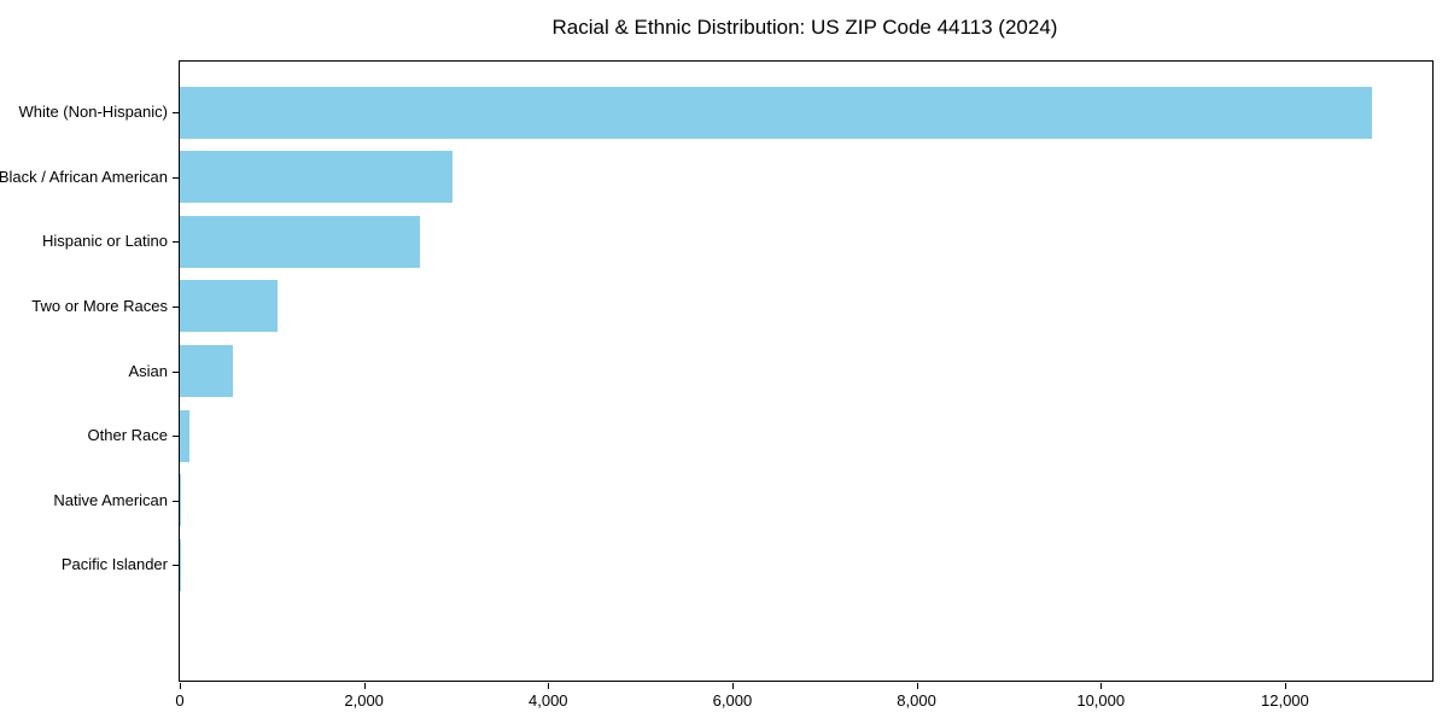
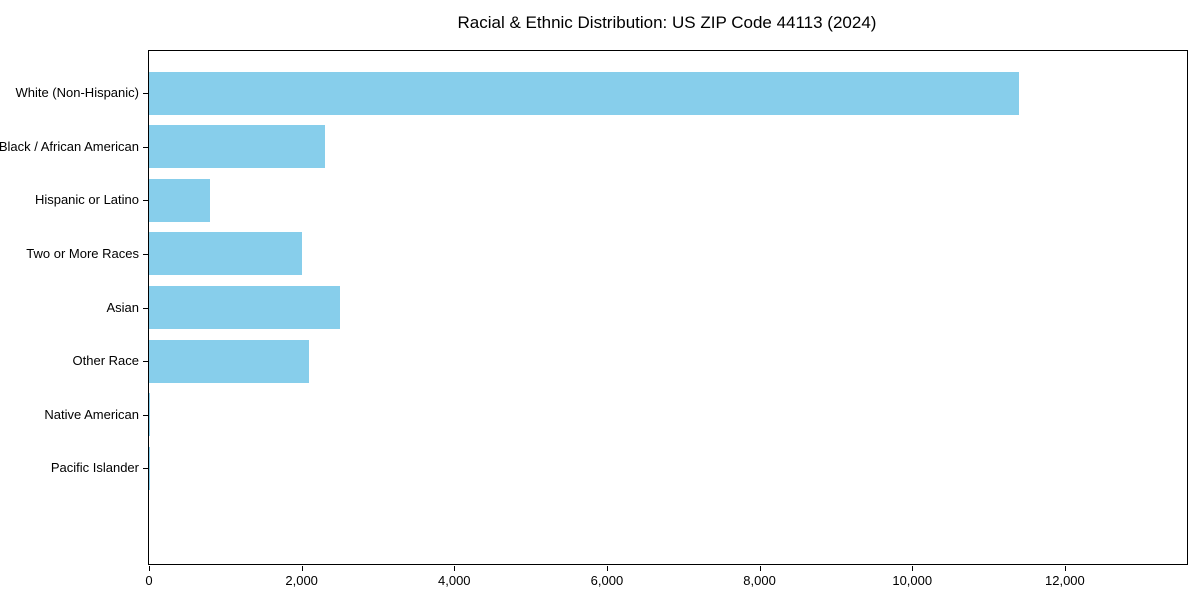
White (Non-Hispanic): 13000 -> 11400
Black / African American: 3000 -> 2300
Hispanic or Latino: 2600 -> 800
Two or More Races: 1100 -> 2000
Asian: 600 -> 2500
Other Race: 100 -> 2100
